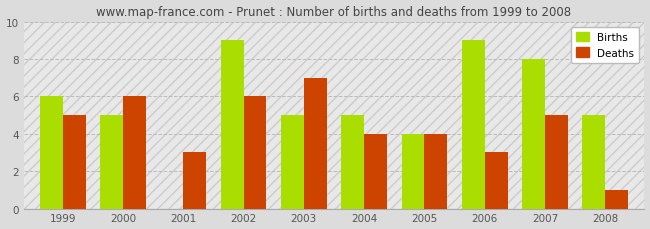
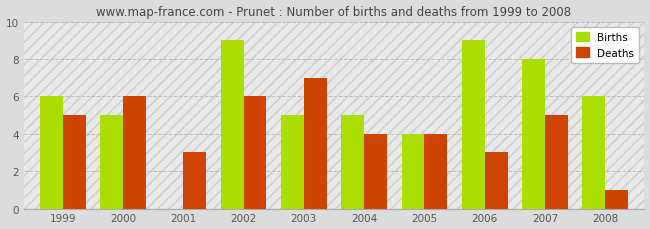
Births/2008: 5 -> 6
